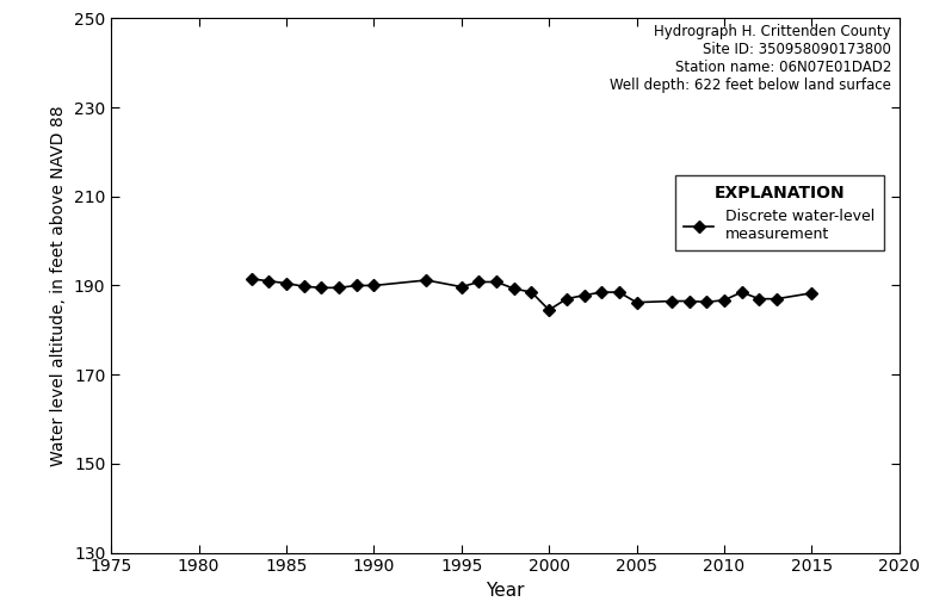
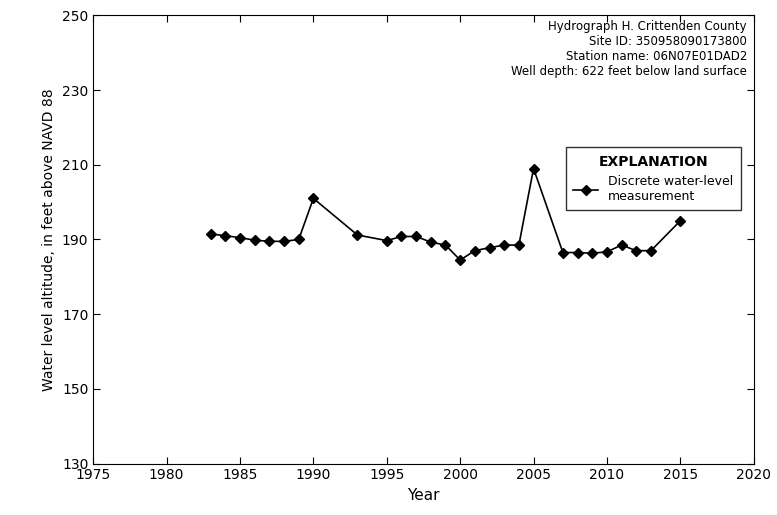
1990: 190.0 -> 201.0
2005: 186.2 -> 209.0
2015: 188.3 -> 195.0
